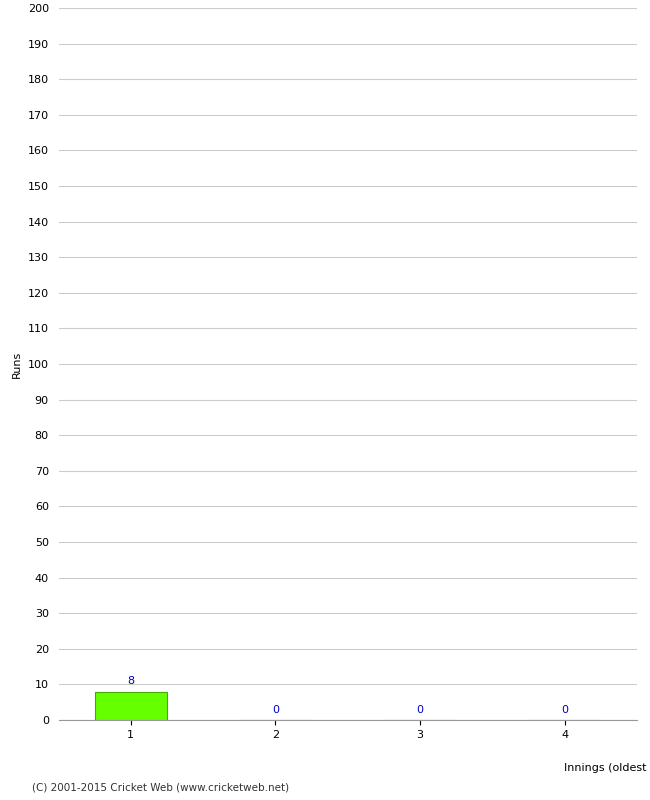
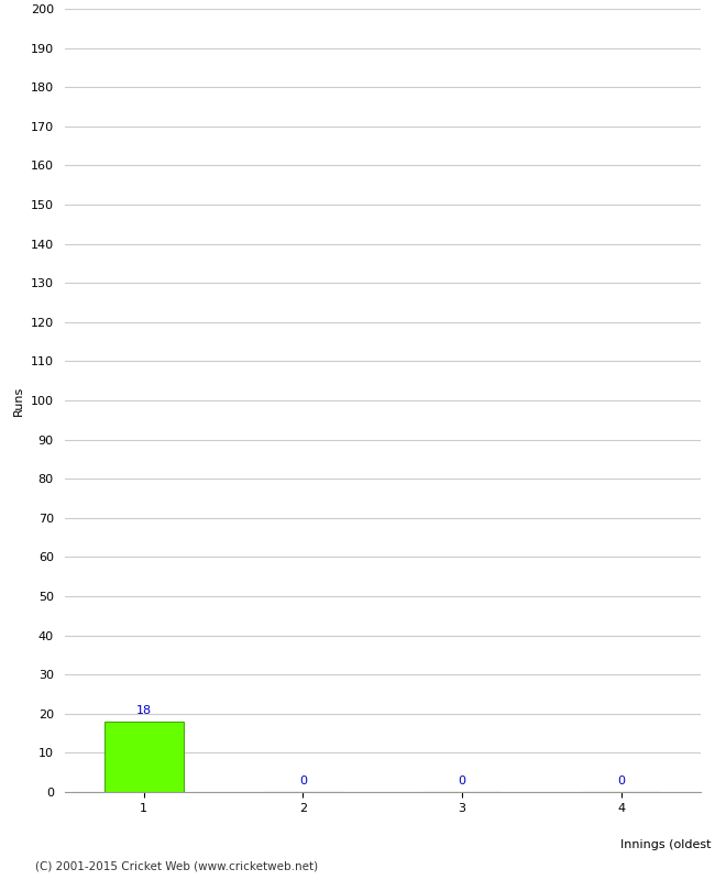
1: 8 -> 18
